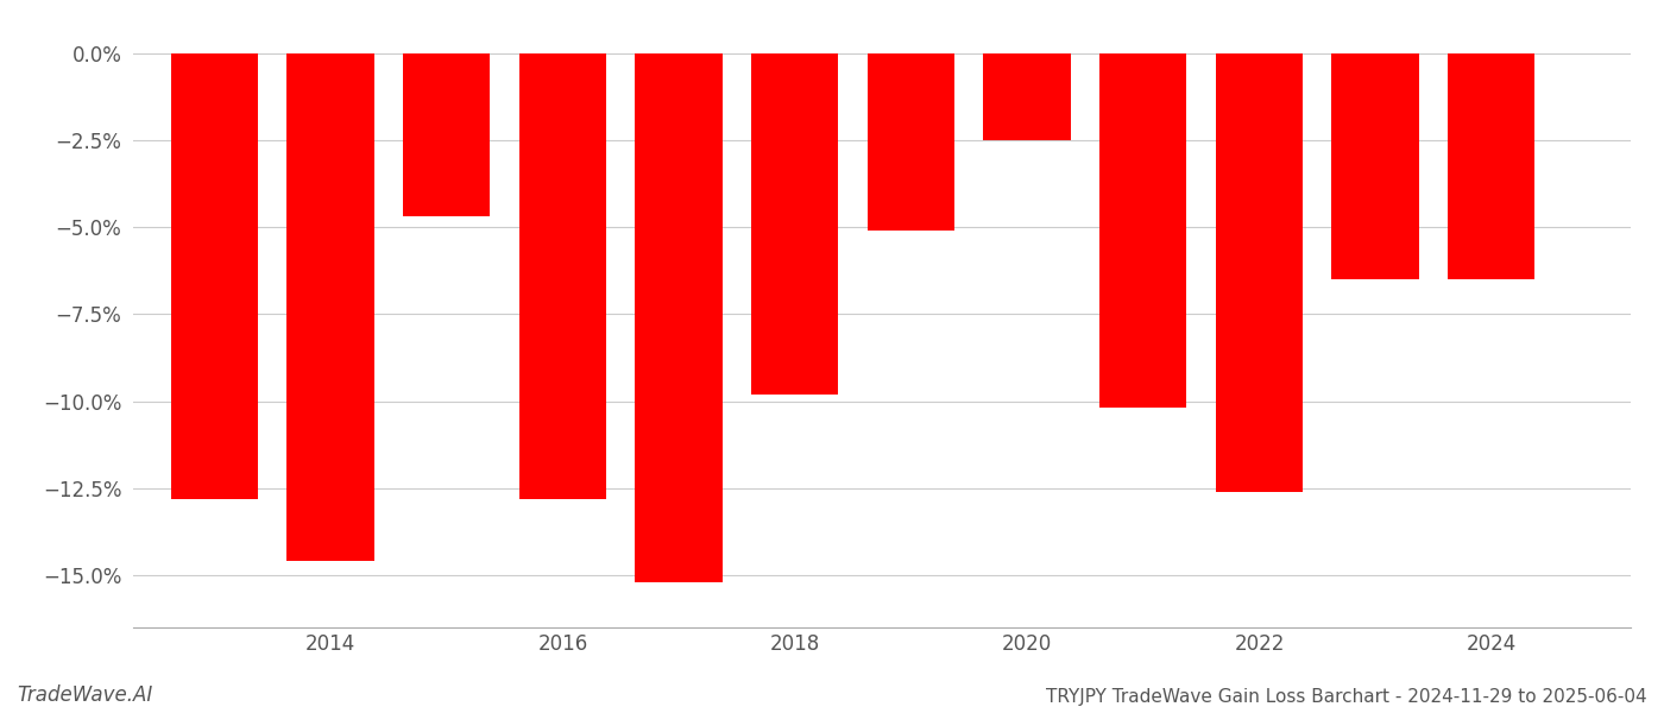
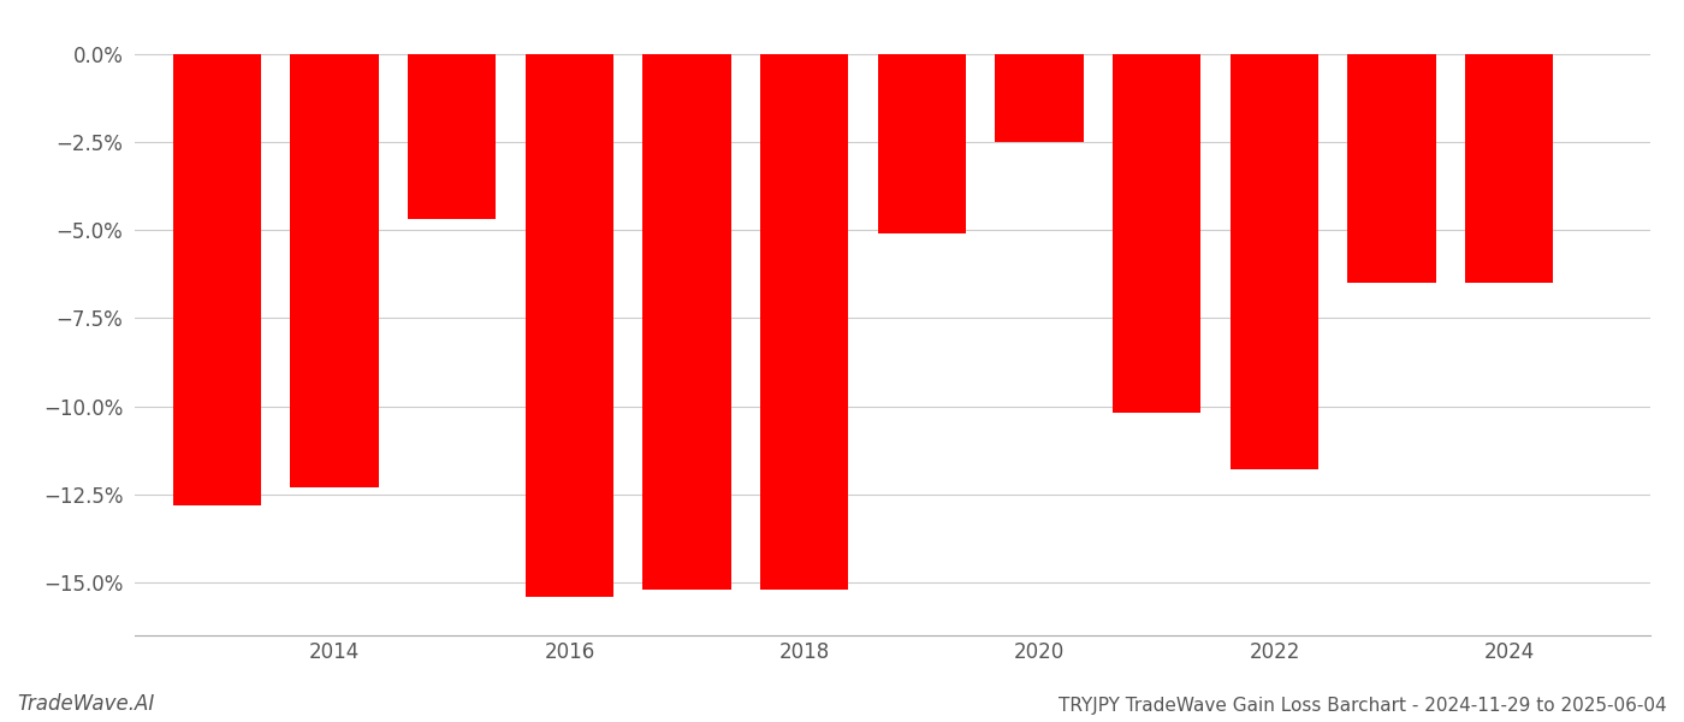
2014: -14.6% -> -12.3%
2016: -12.8% -> -15.4%
2018: -9.8% -> -15.2%
2022: -12.6% -> -11.8%
